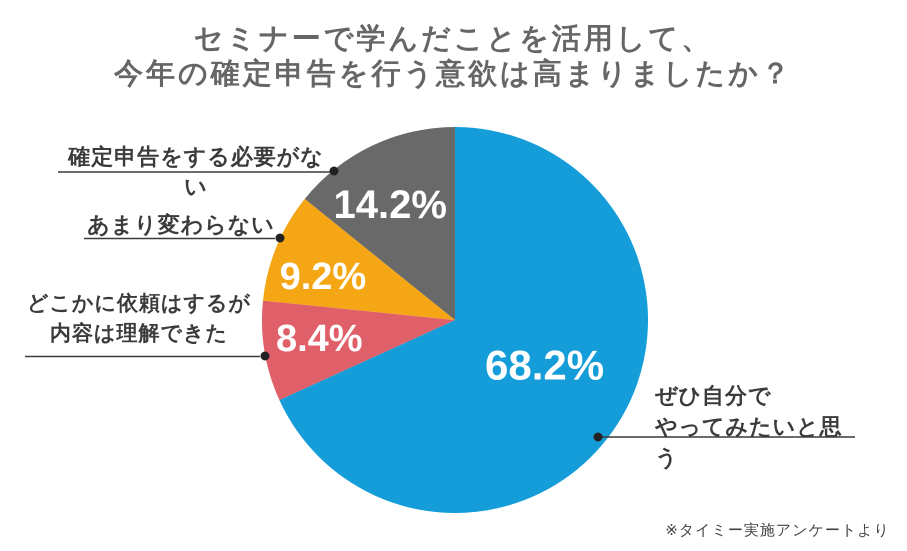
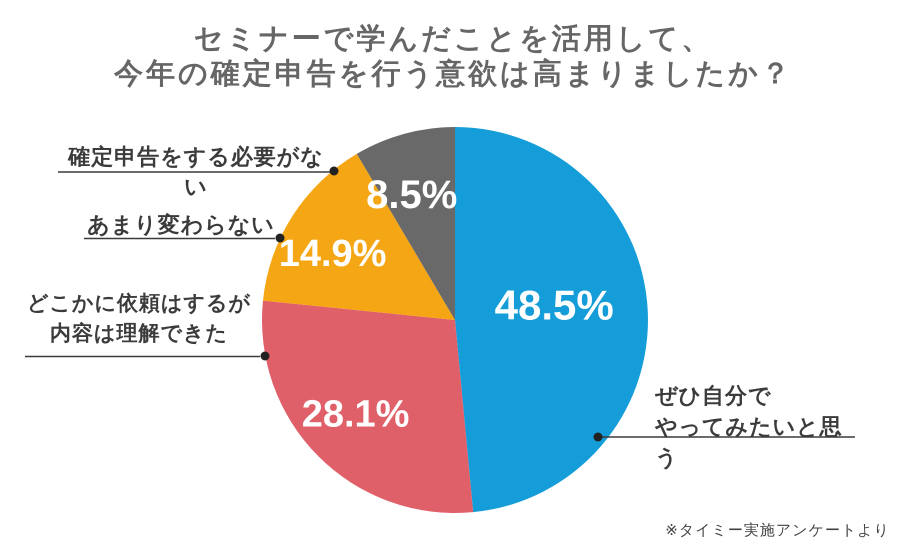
ぜひ自分でやってみたいと思う: 68.2% -> 48.5%
どこかに依頼はするが内容は理解できた: 8.4% -> 28.1%
あまり変わらない: 9.2% -> 14.9%
確定申告をする必要がない: 14.2% -> 8.5%
